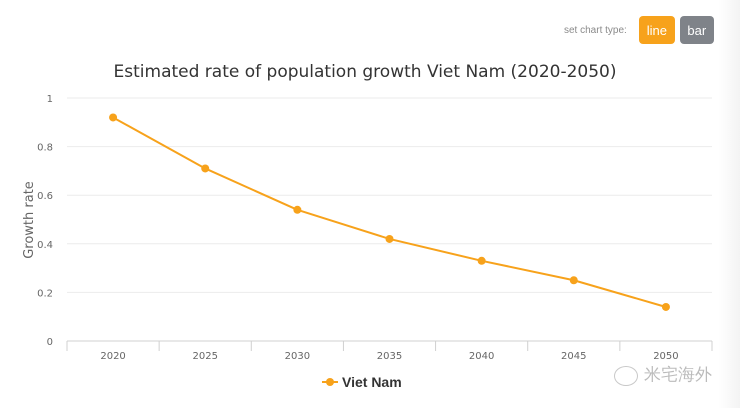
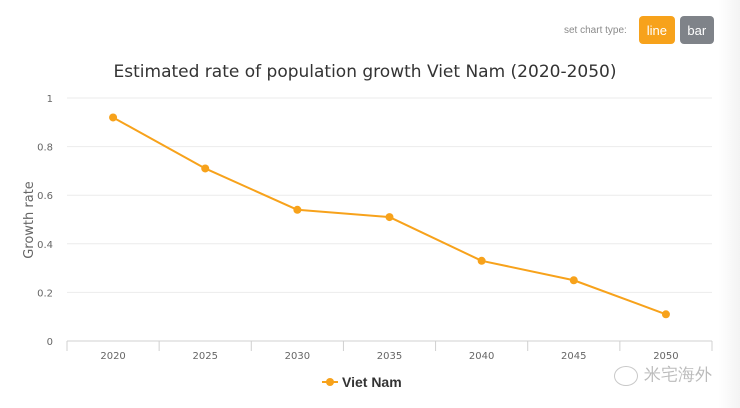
2035: 0.42 -> 0.51
2050: 0.14 -> 0.11
